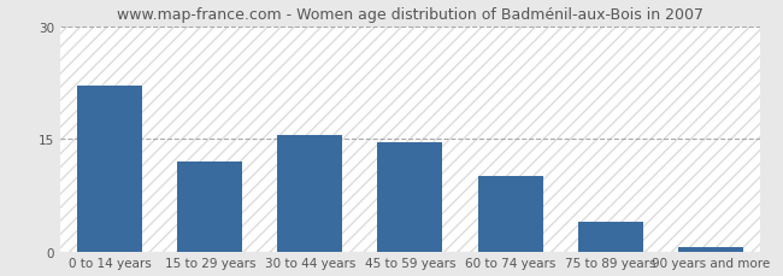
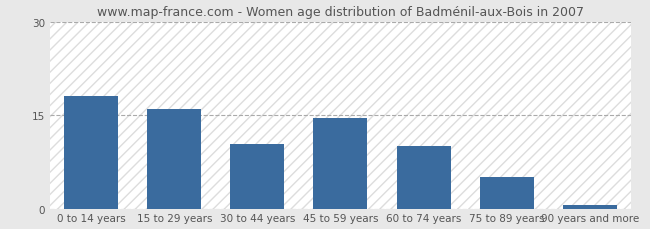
0 to 14 years: 22.0 -> 18.0
15 to 29 years: 12.0 -> 16.0
30 to 44 years: 15.5 -> 10.4
75 to 89 years: 4.0 -> 5.0
